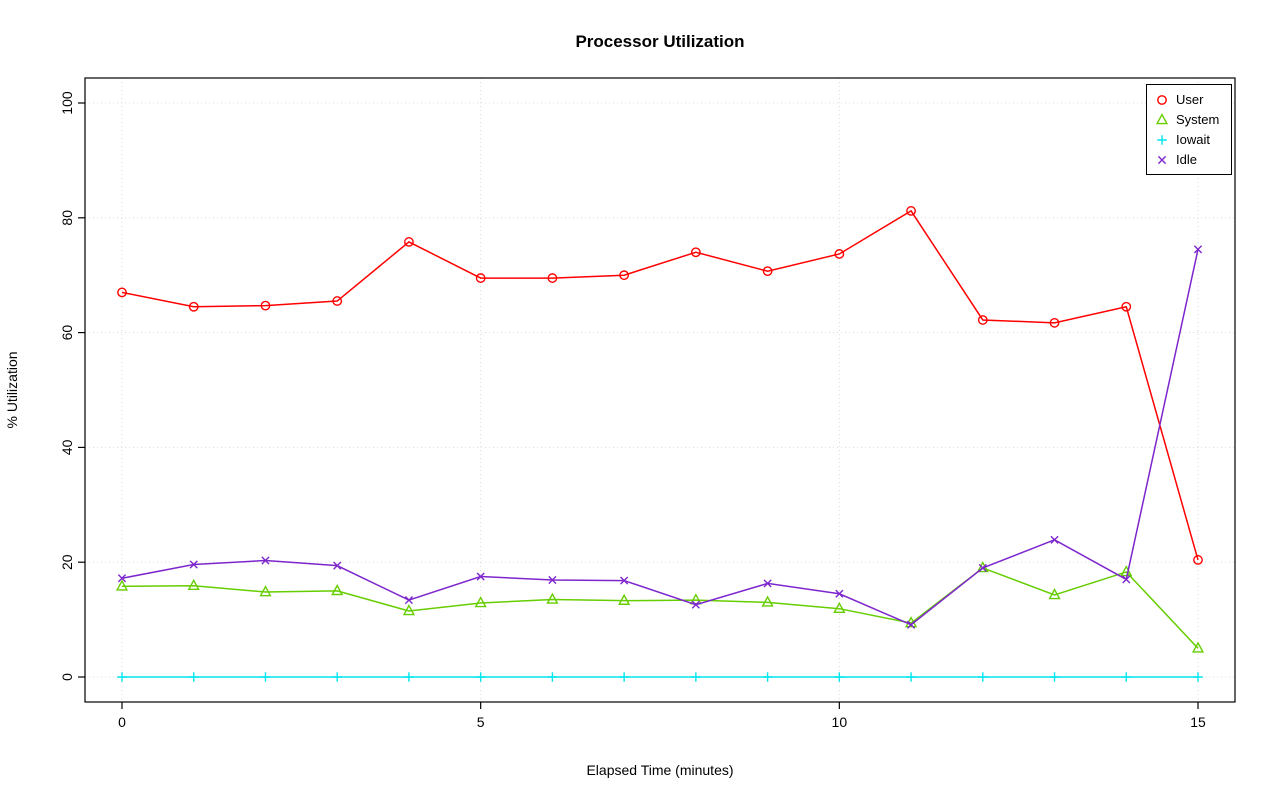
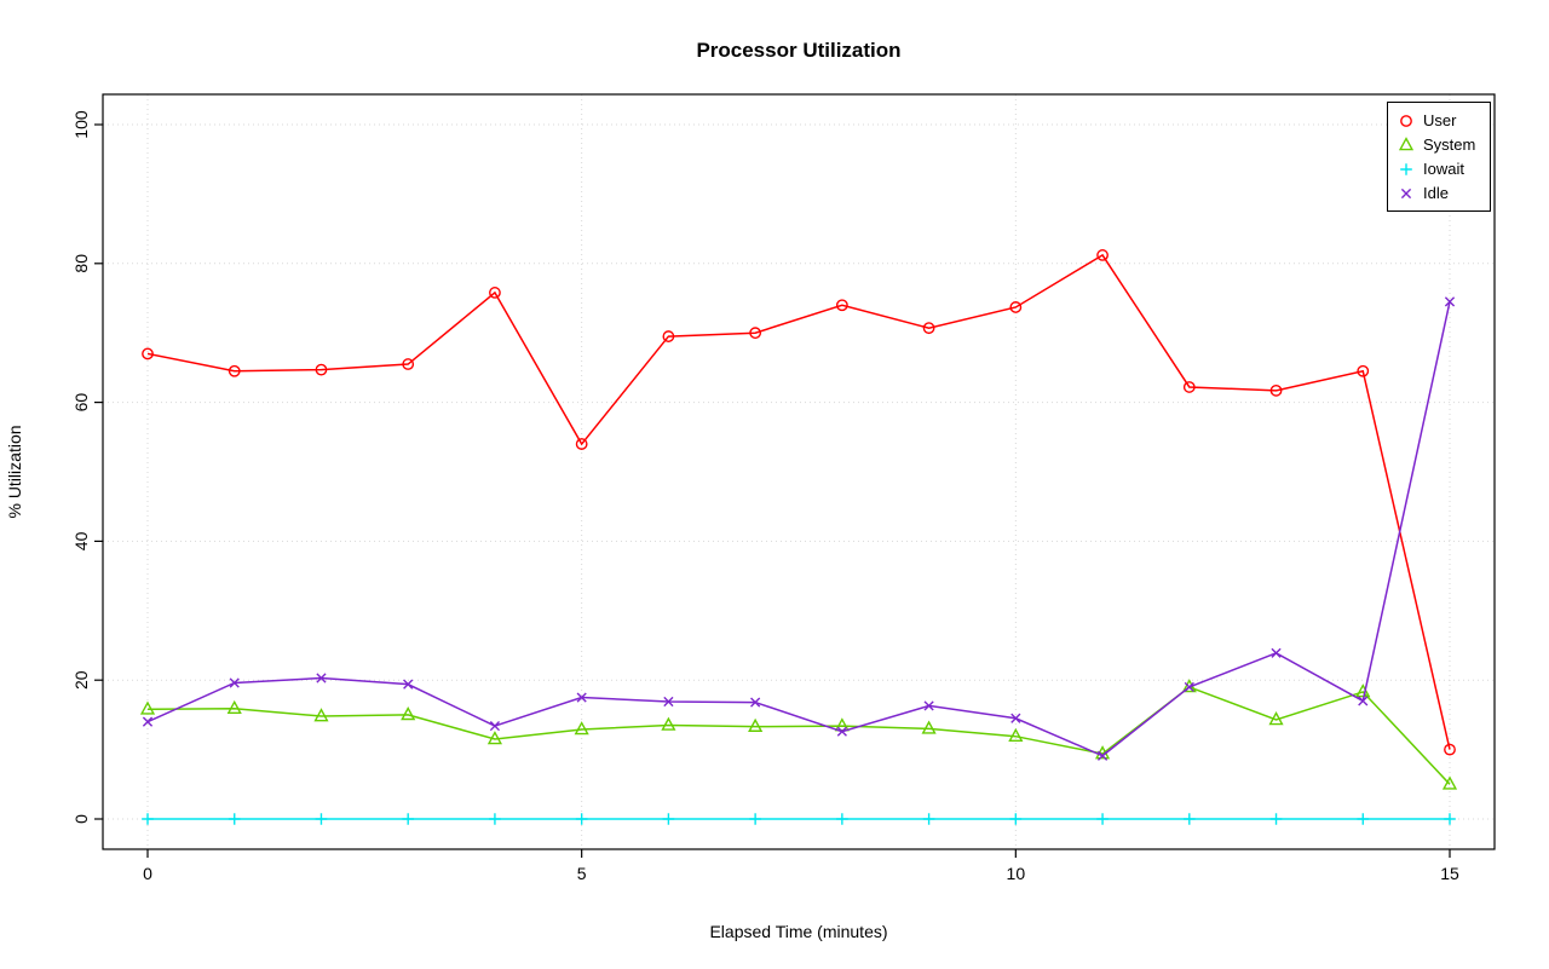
Idle/0: 17 -> 14
User/5: 70 -> 54
User/15: 20 -> 10
